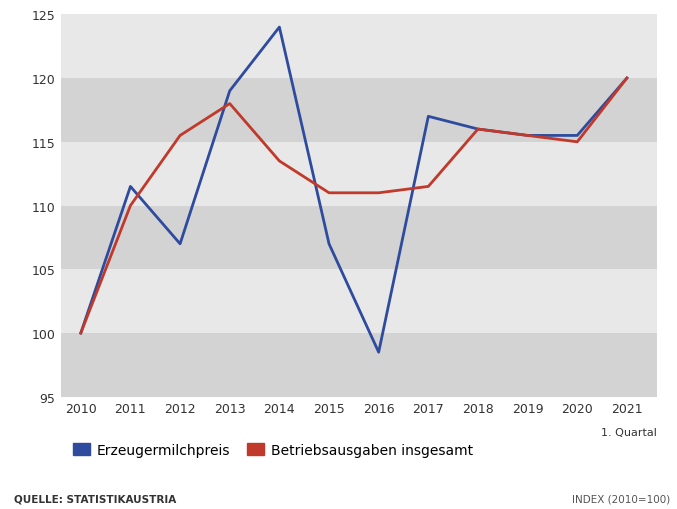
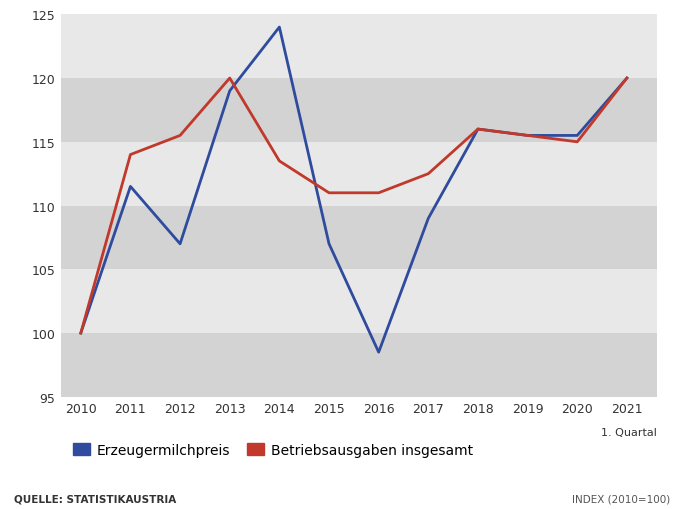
Betriebsausgaben insgesamt/2011: 110.0 -> 114.0
Betriebsausgaben insgesamt/2013: 118.0 -> 120.0
Erzeugermilchpreis/2017: 117.0 -> 109.0
Betriebsausgaben insgesamt/2017: 111.5 -> 112.5
